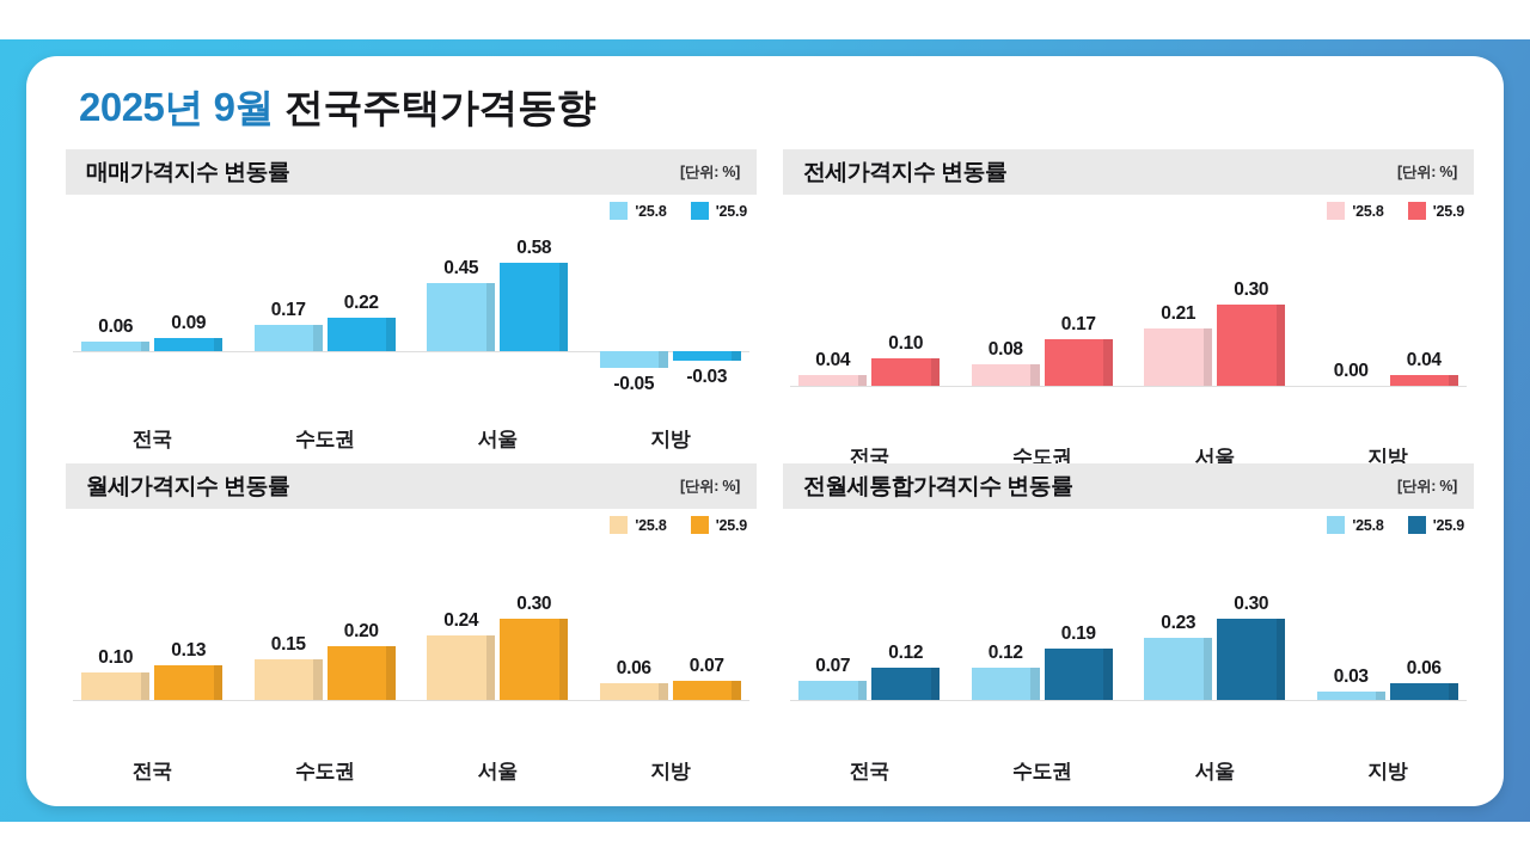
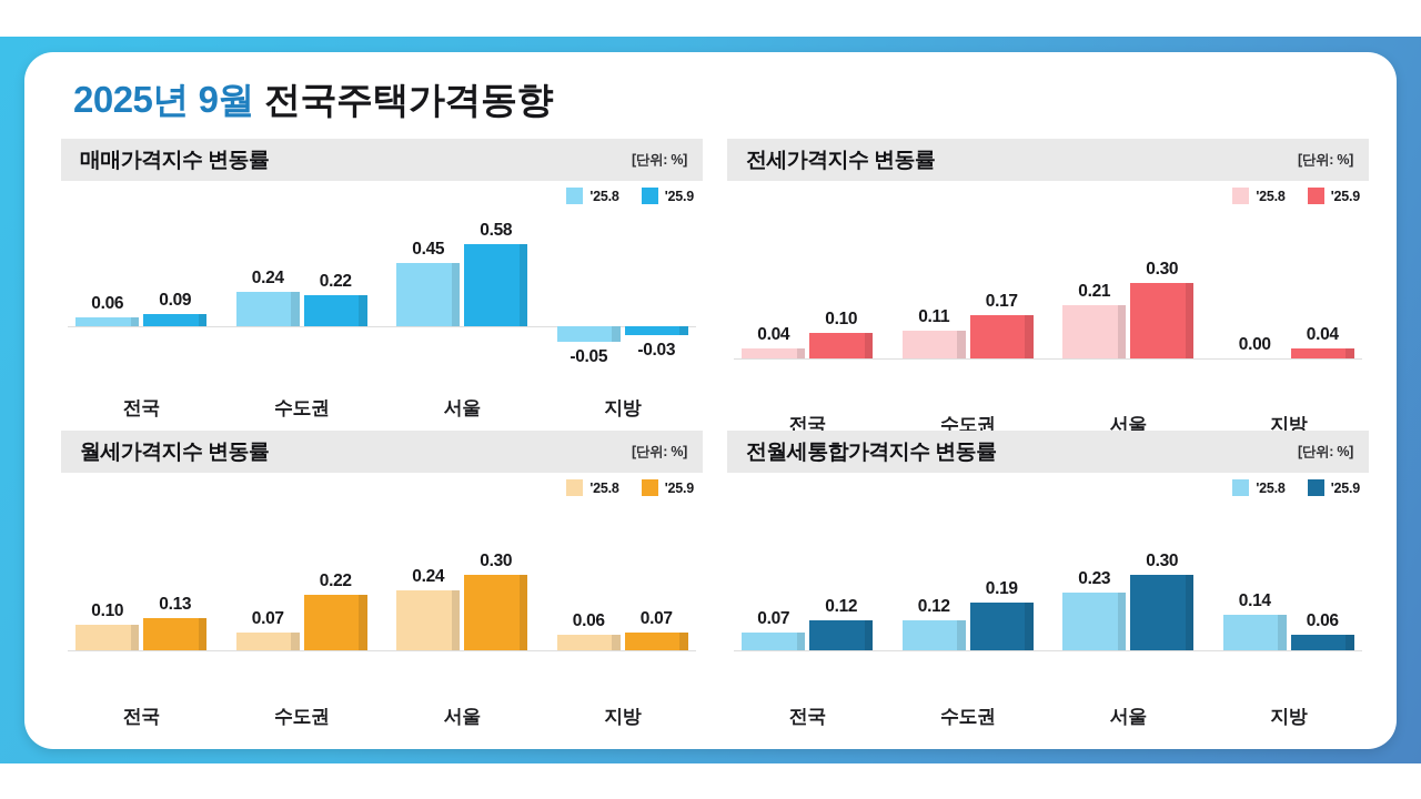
매매가격지수 변동률/'25.8/수도권: 0.17 -> 0.24
전세가격지수 변동률/'25.8/수도권: 0.08 -> 0.11
월세가격지수 변동률/'25.8/수도권: 0.15 -> 0.07
월세가격지수 변동률/'25.9/수도권: 0.20 -> 0.22
전월세통합가격지수 변동률/'25.8/지방: 0.03 -> 0.14
